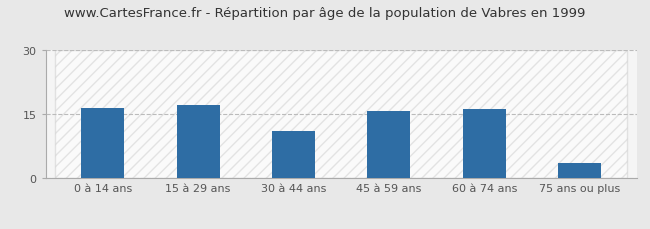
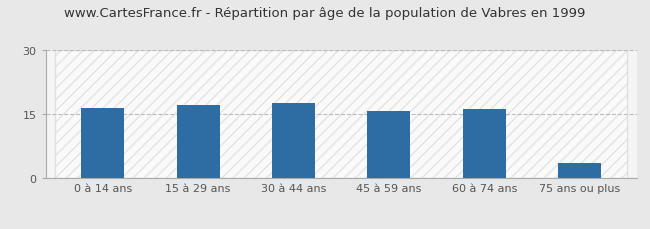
30 à 44 ans: 11.0 -> 17.6
